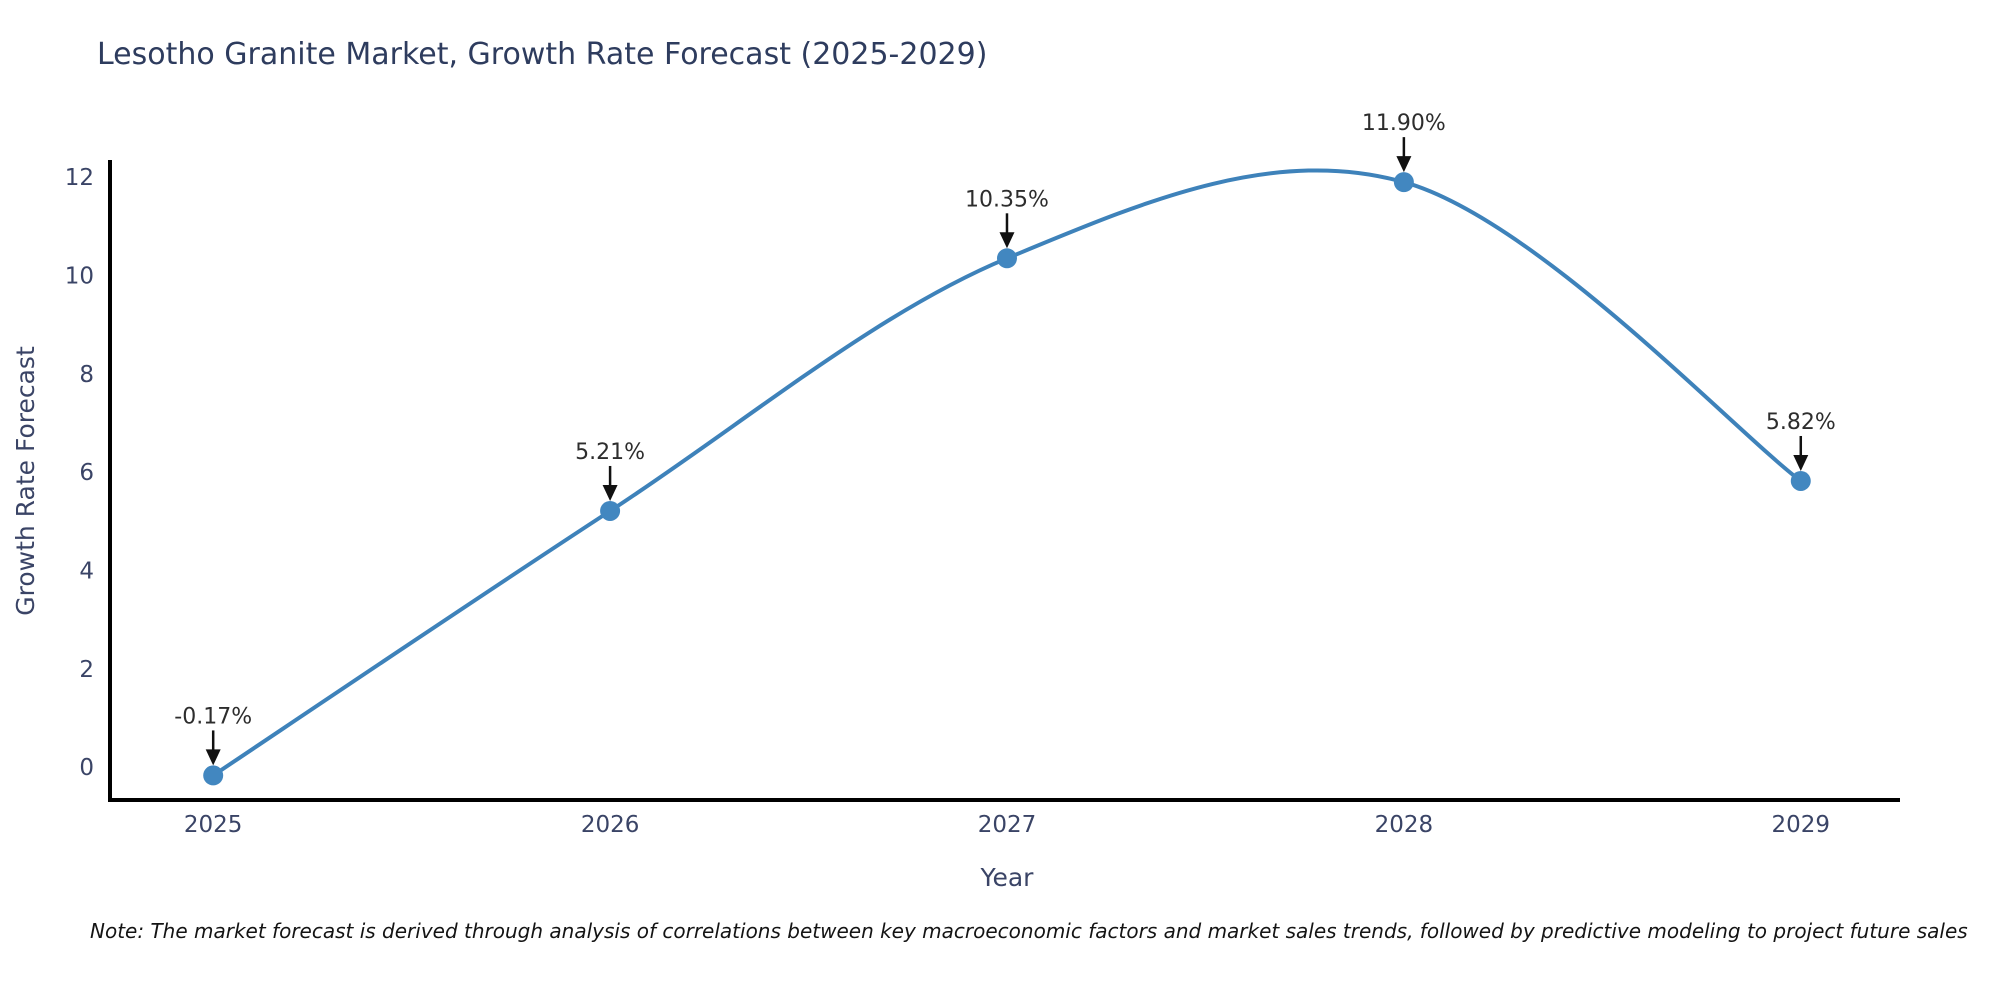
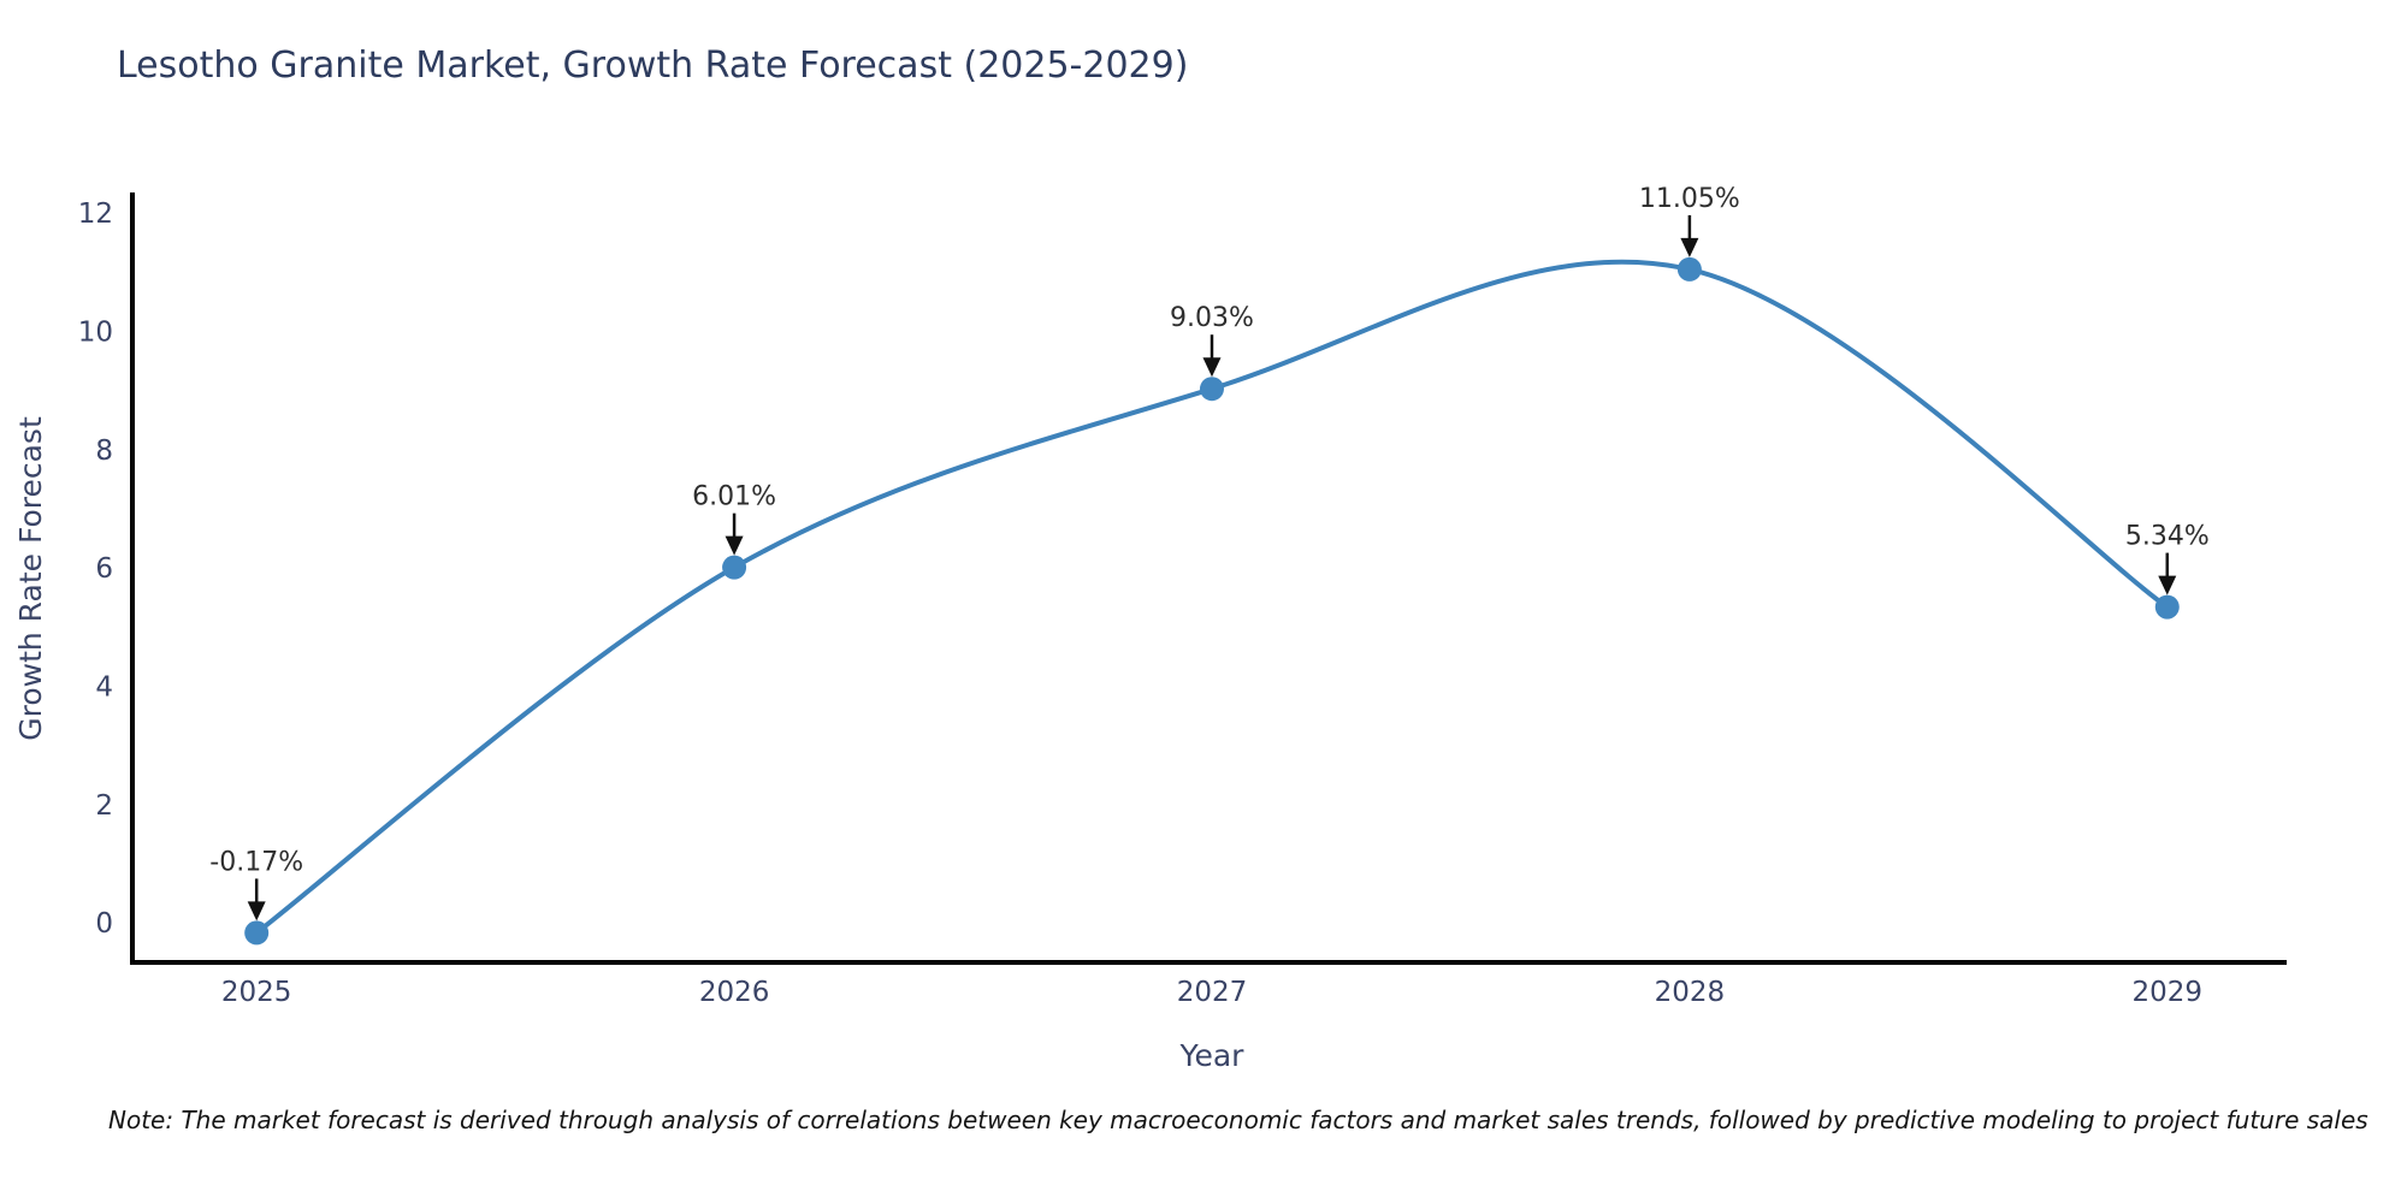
2026: 5.21% -> 6.01%
2027: 10.35% -> 9.03%
2028: 11.90% -> 11.05%
2029: 5.82% -> 5.34%
